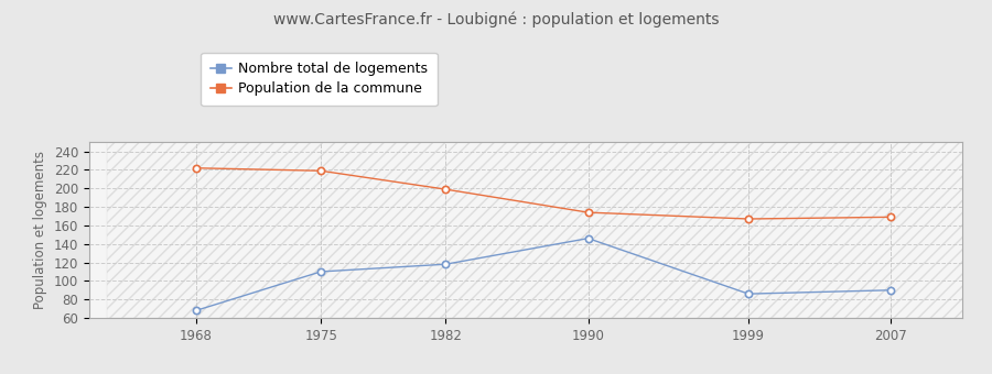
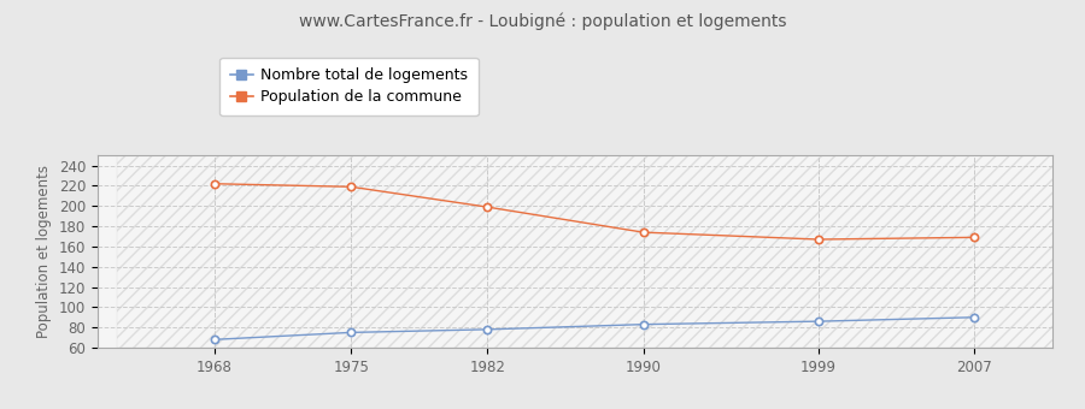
Nombre total de logements/1975: 110 -> 75
Nombre total de logements/1982: 118 -> 78
Nombre total de logements/1990: 146 -> 83
